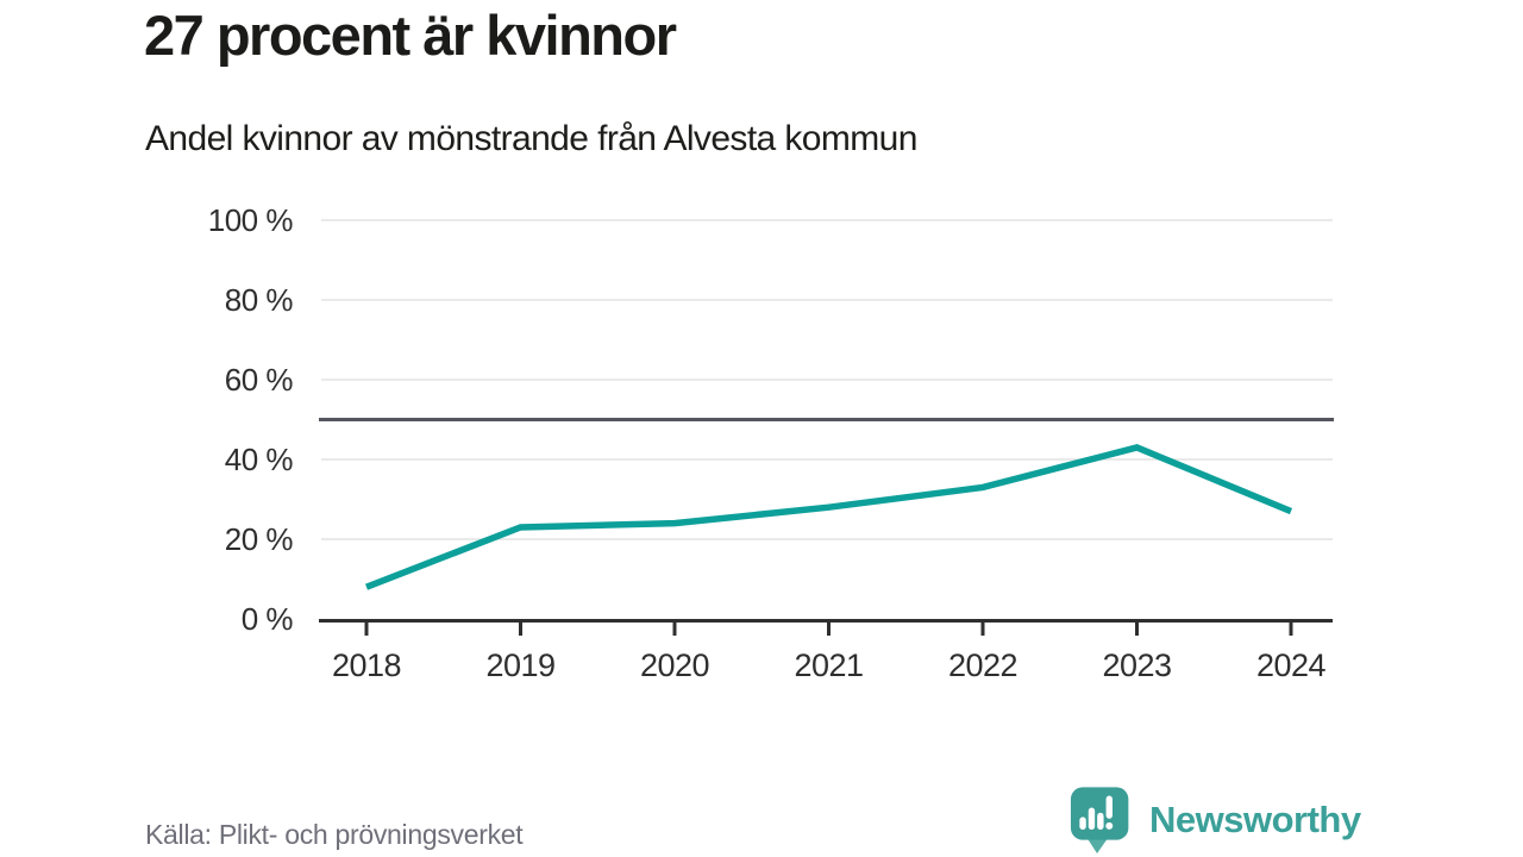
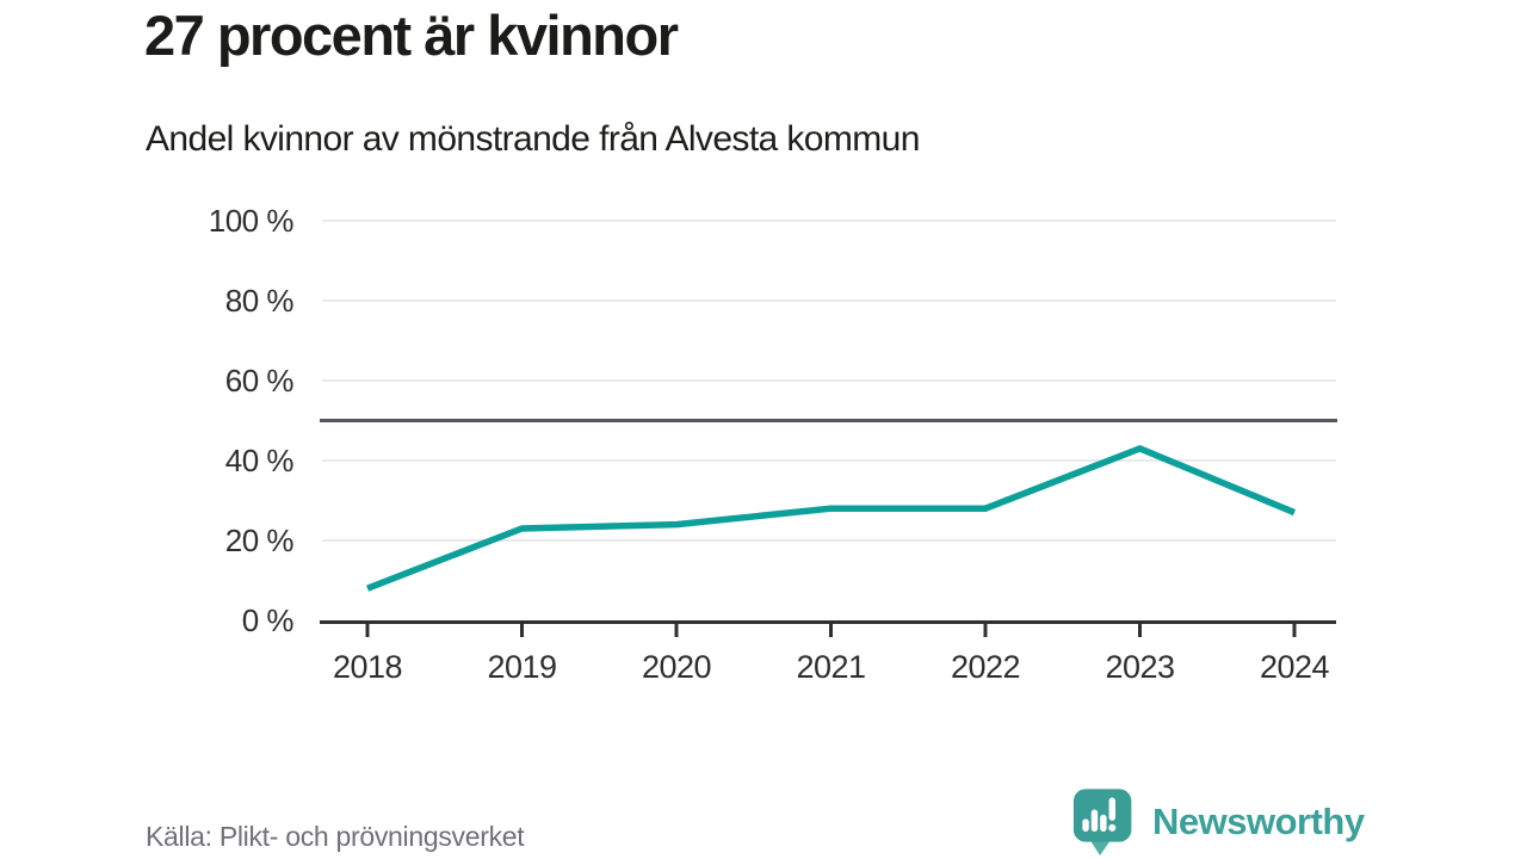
2022: 33% -> 28%
